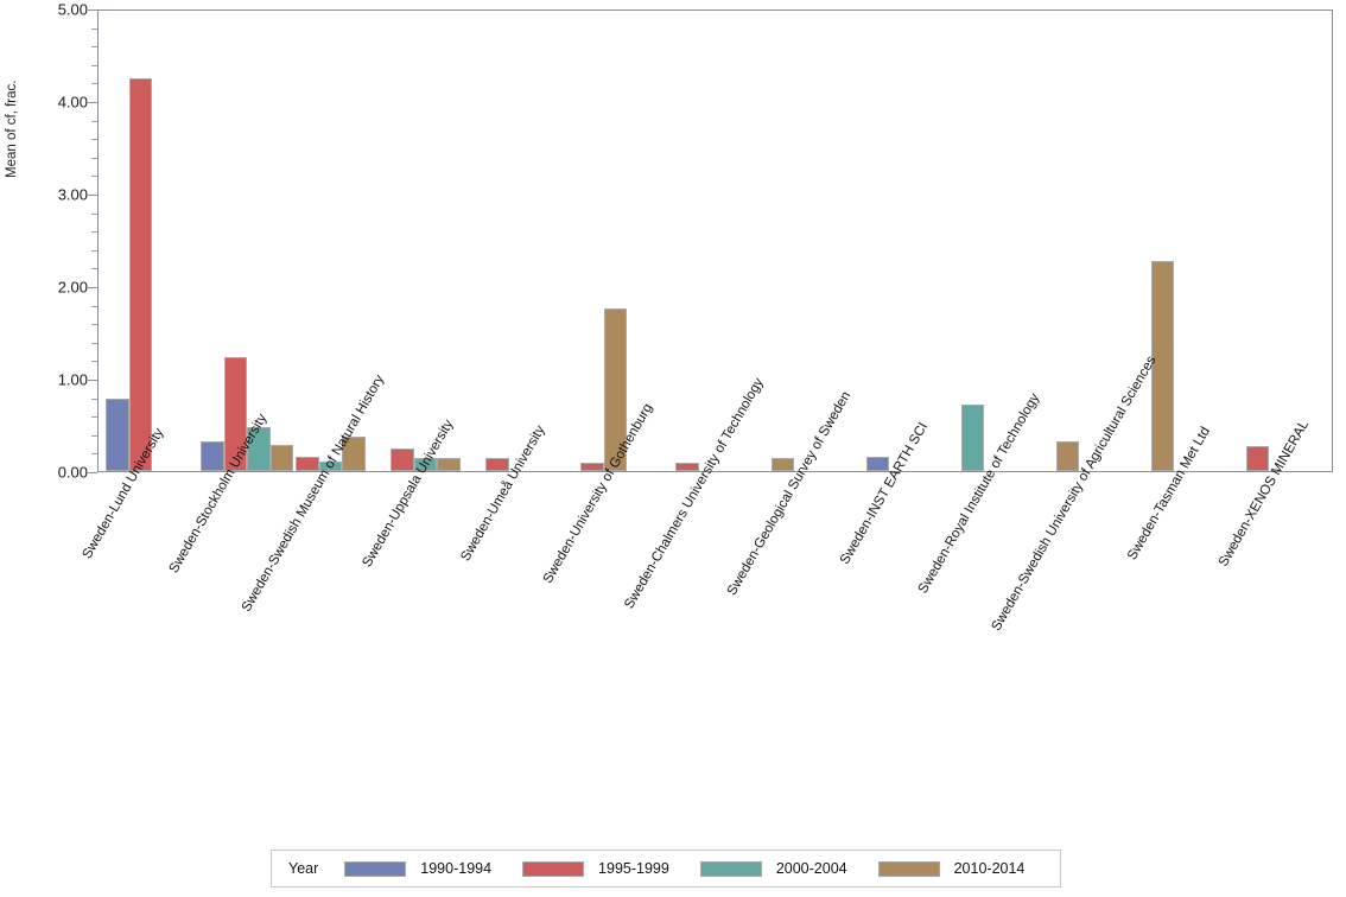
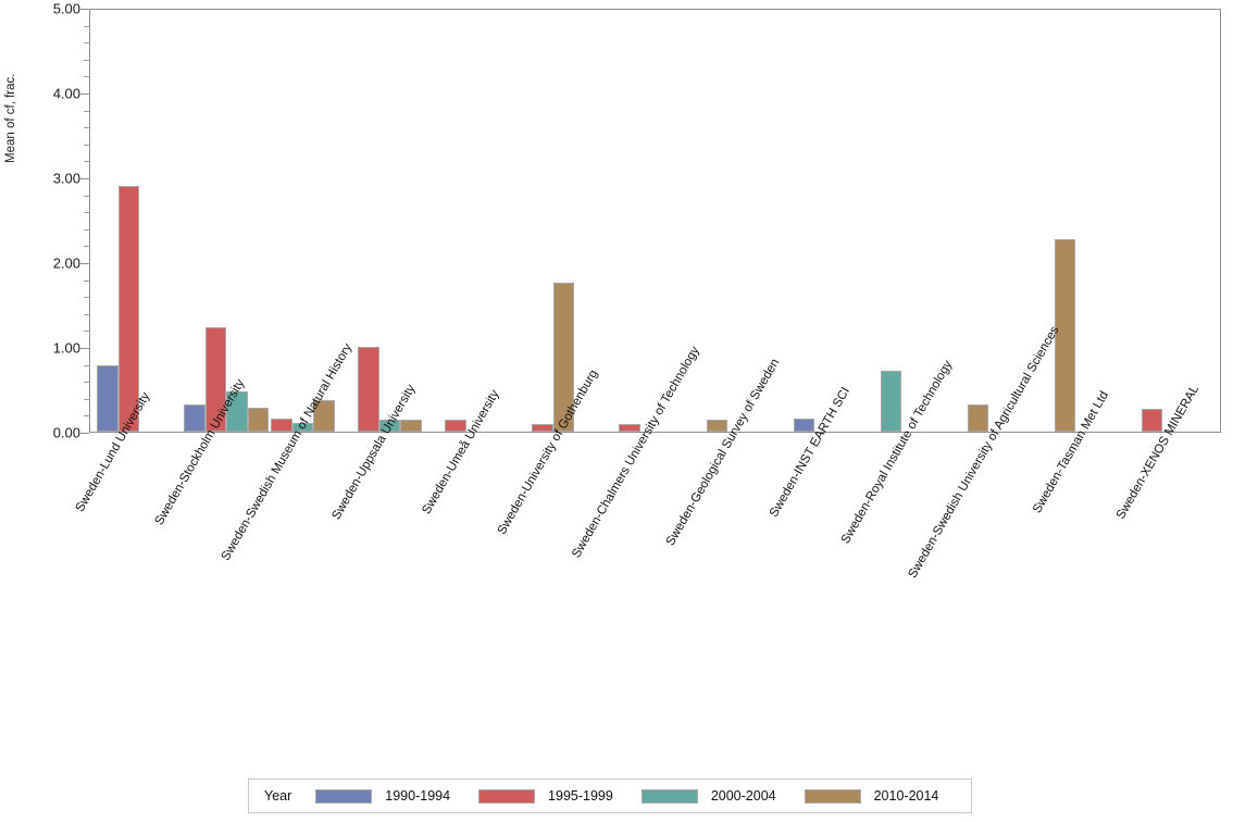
1995-1999/Sweden-Lund University: 4.2 -> 2.9
1995-1999/Sweden-Uppsala University: 0.2 -> 1.0
